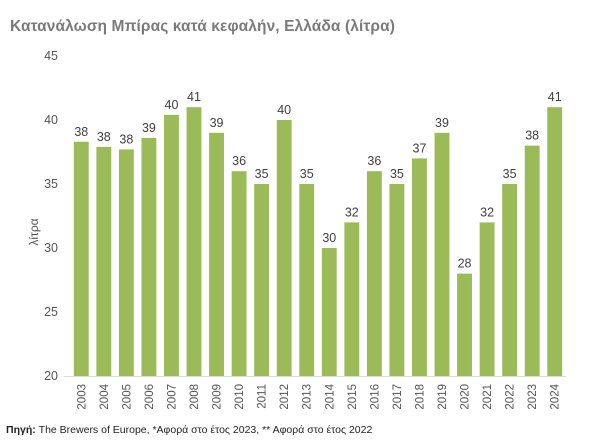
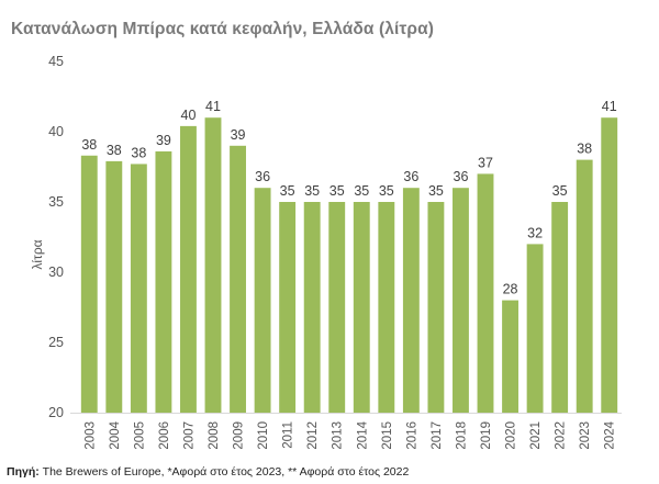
2012: 40 -> 35
2014: 30 -> 35
2015: 32 -> 35
2018: 37 -> 36
2019: 39 -> 37
